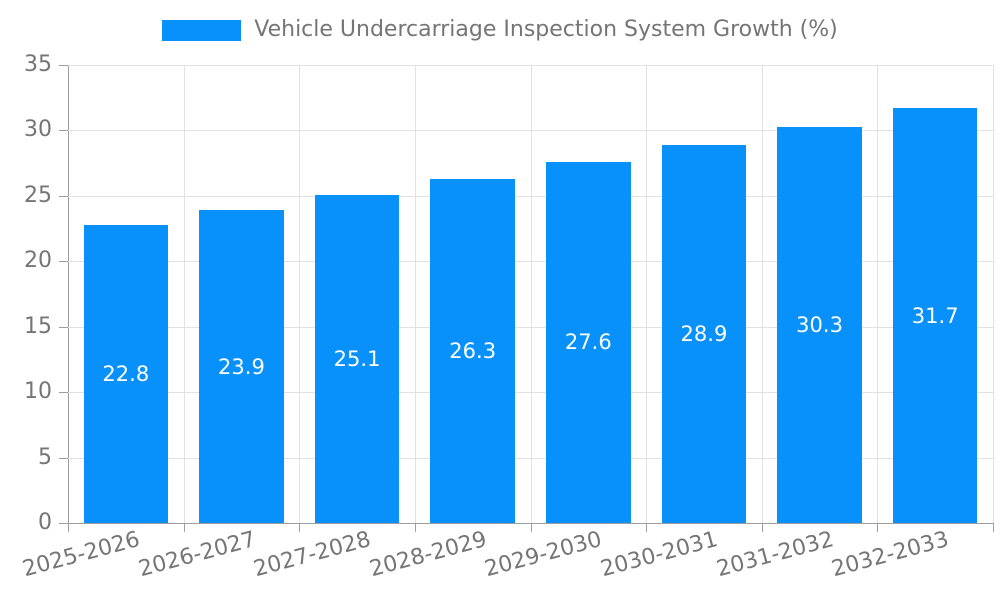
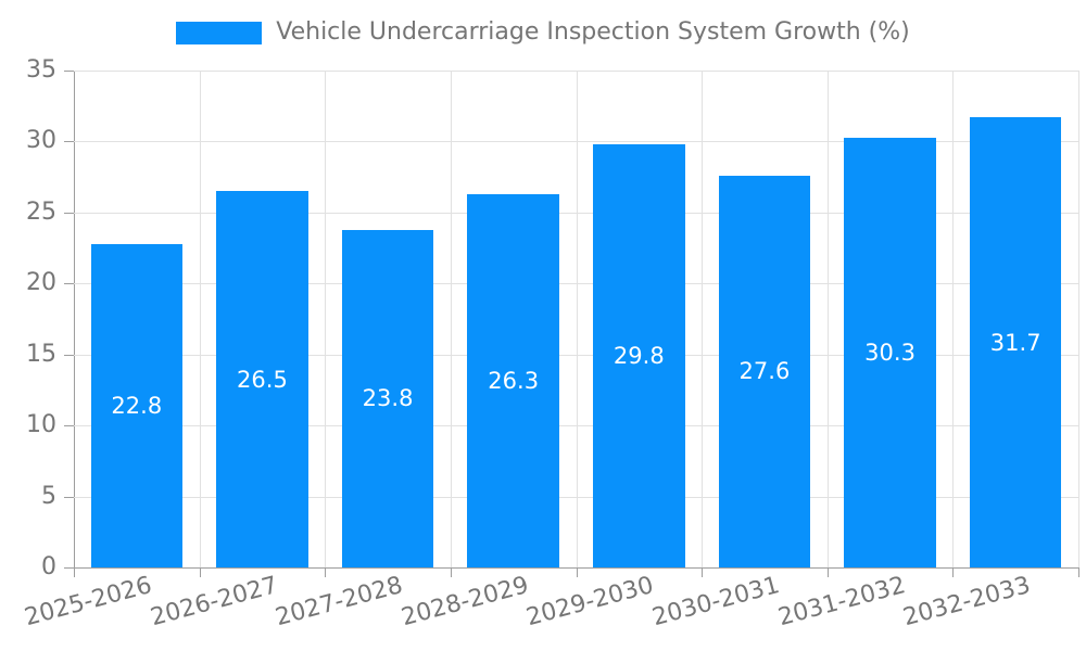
2026-2027: 23.9 -> 26.5
2027-2028: 25.1 -> 23.8
2029-2030: 27.6 -> 29.8
2030-2031: 28.9 -> 27.6
